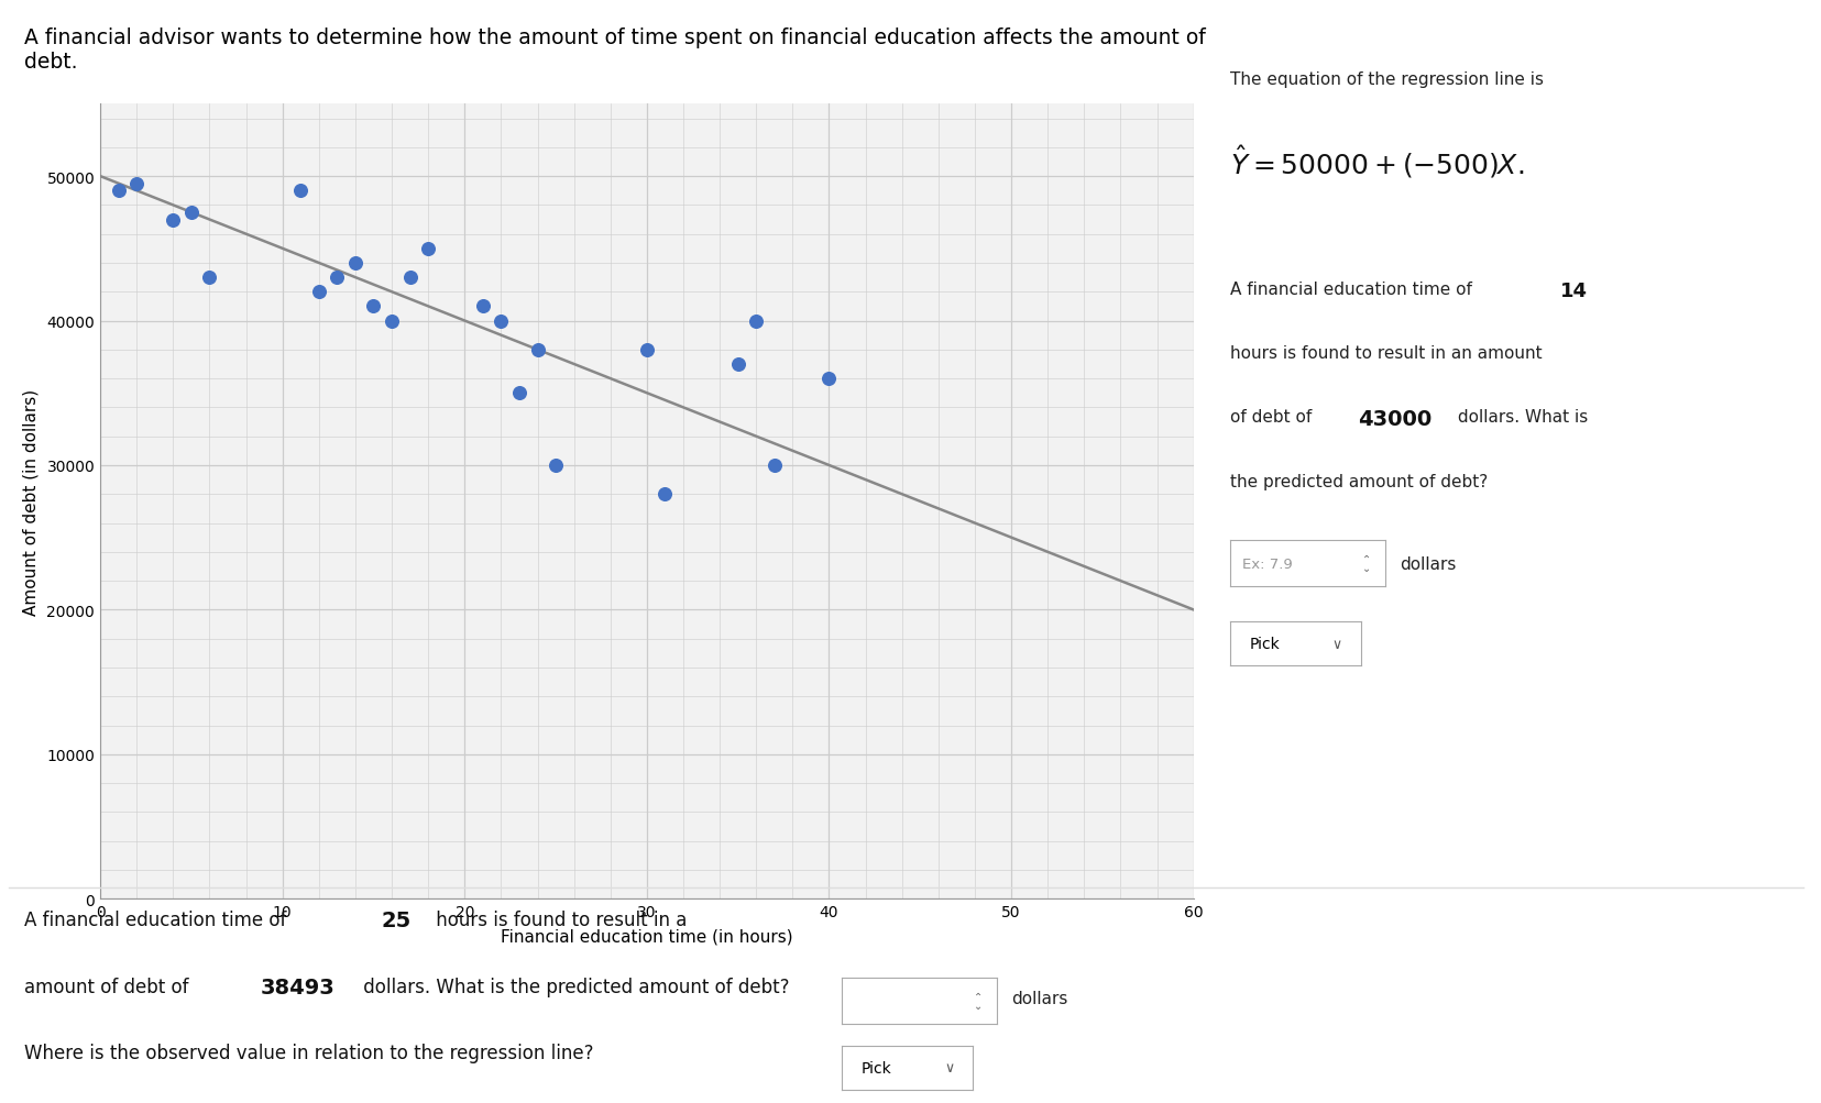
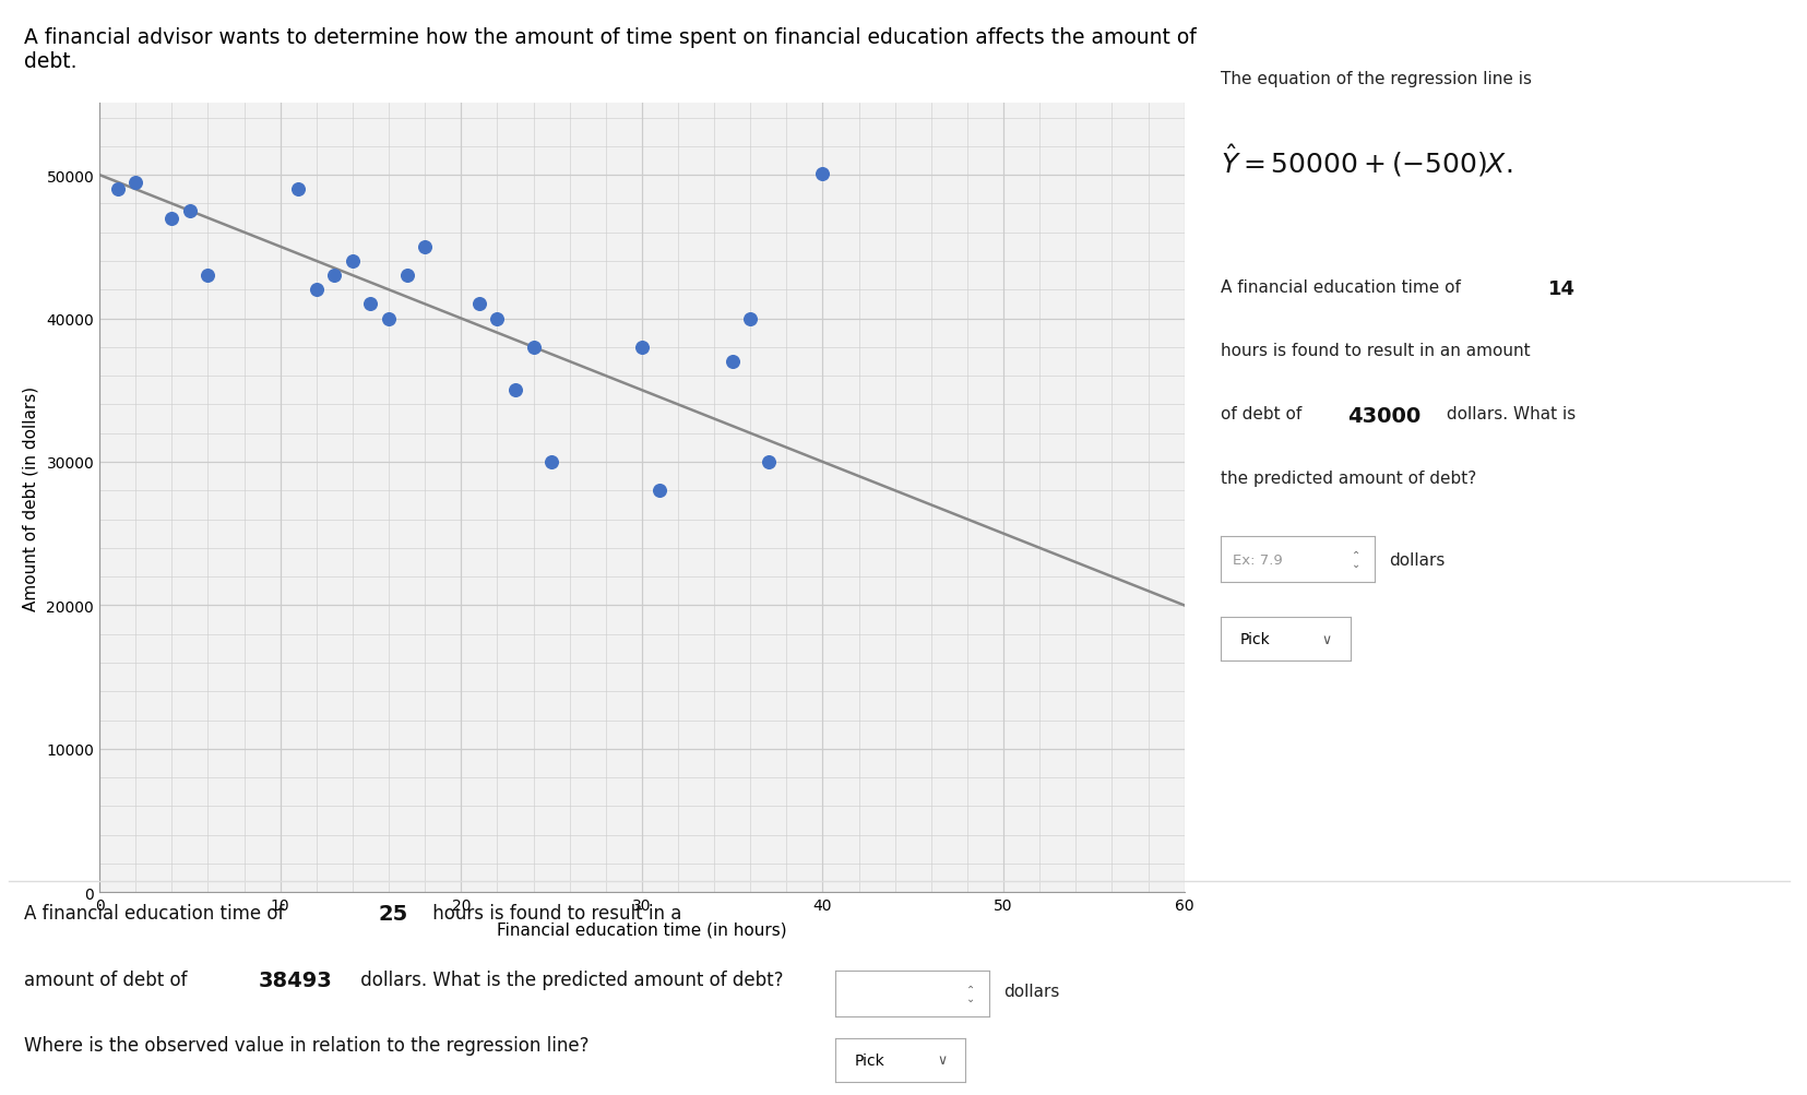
40: 36000 -> 50100
